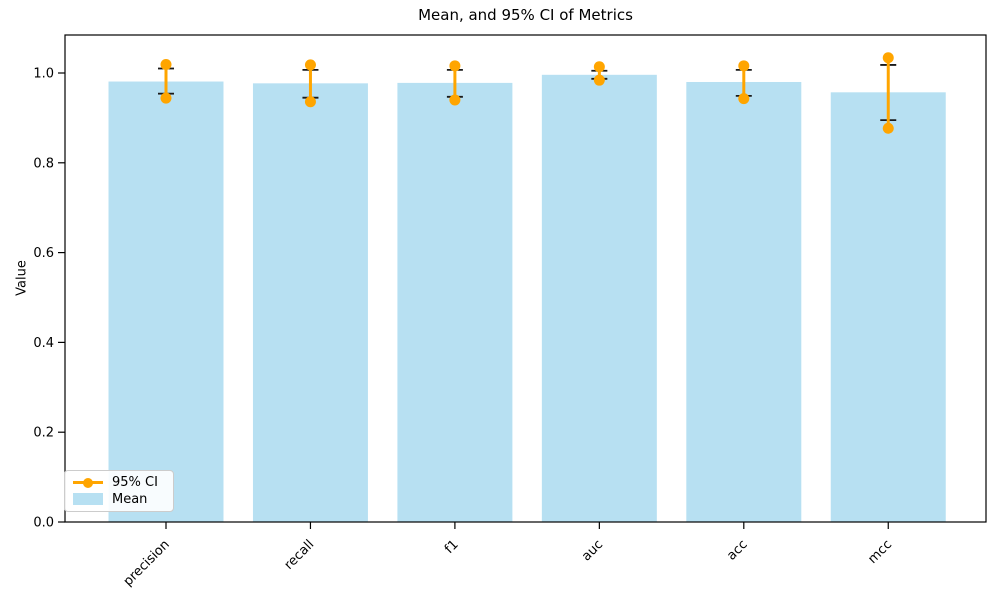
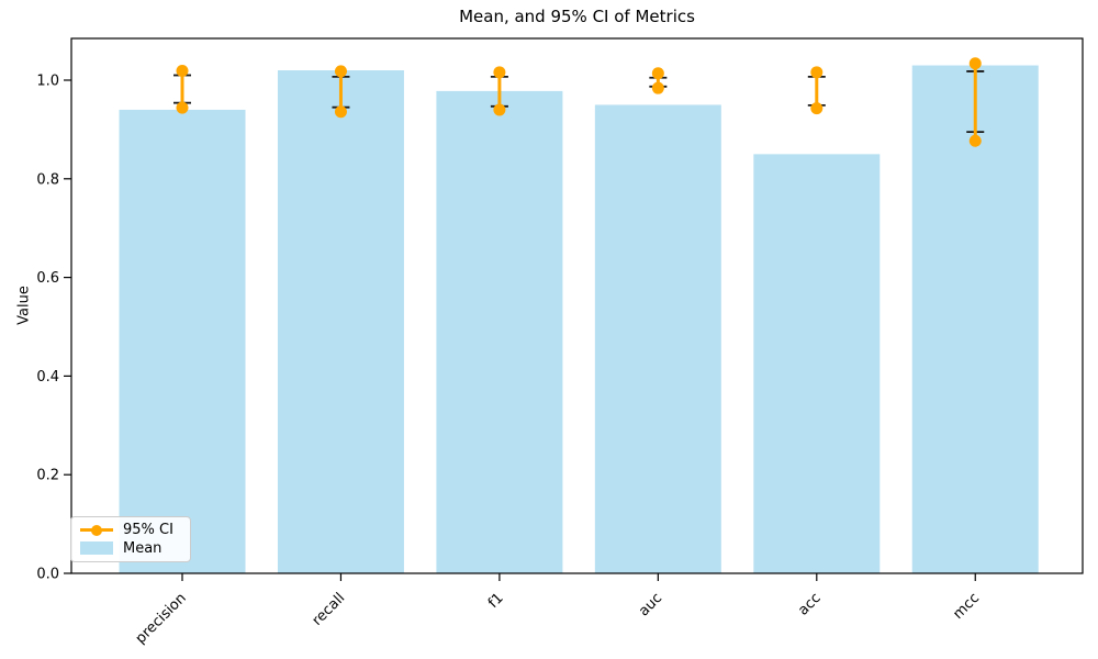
Mean/precision: 0.98 -> 0.94
Mean/recall: 0.98 -> 1.02
Mean/auc: 1.00 -> 0.95
Mean/acc: 0.98 -> 0.85
Mean/mcc: 0.96 -> 1.03
